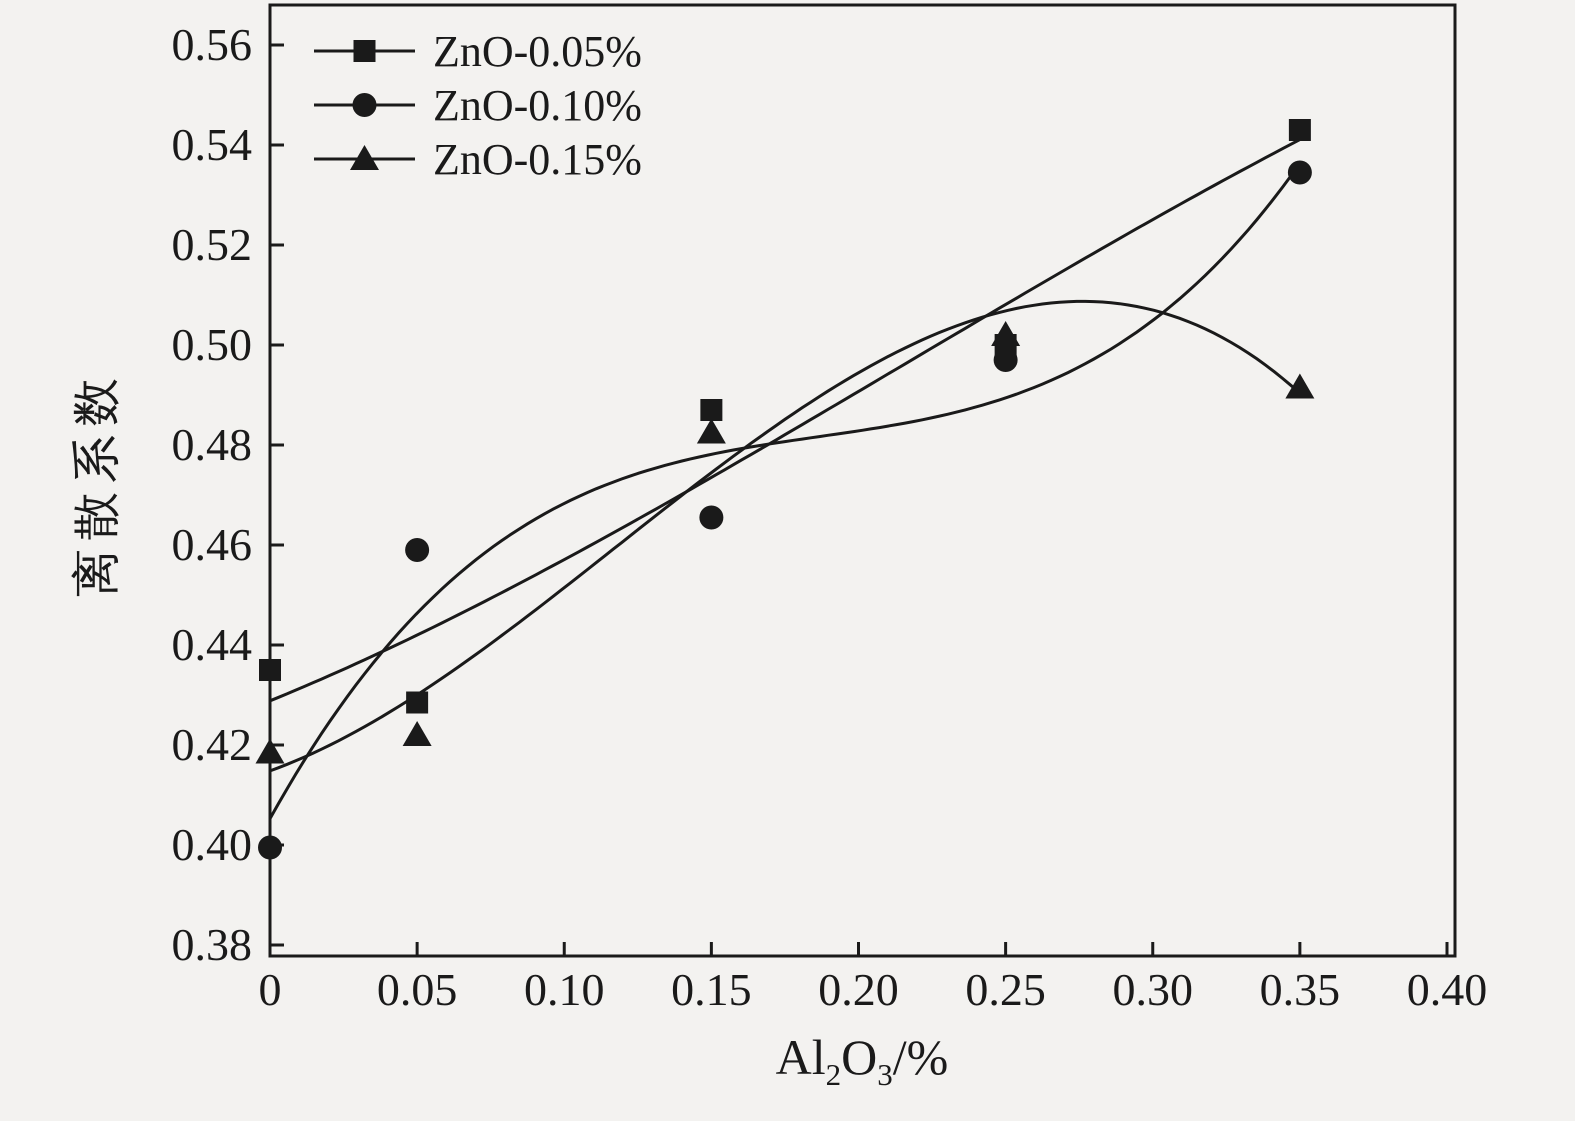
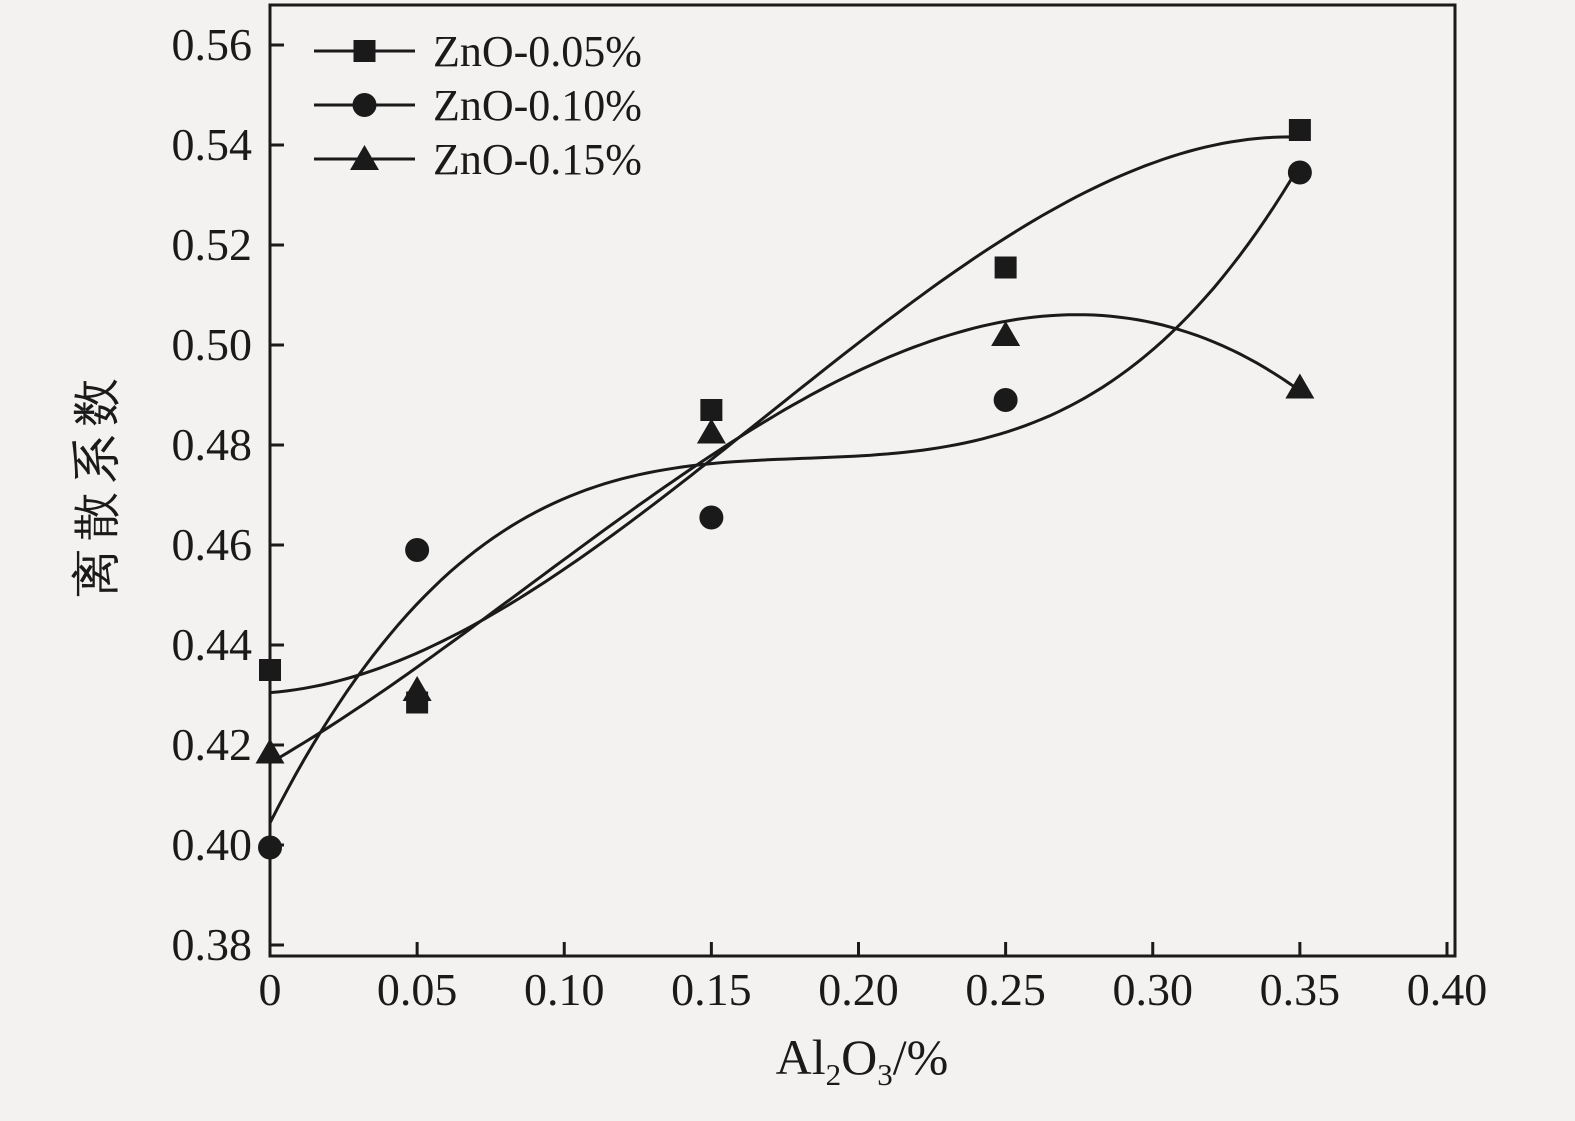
ZnO-0.15%/0.05: 0.422 -> 0.431
ZnO-0.05%/0.25: 0.500 -> 0.515
ZnO-0.10%/0.25: 0.497 -> 0.489
